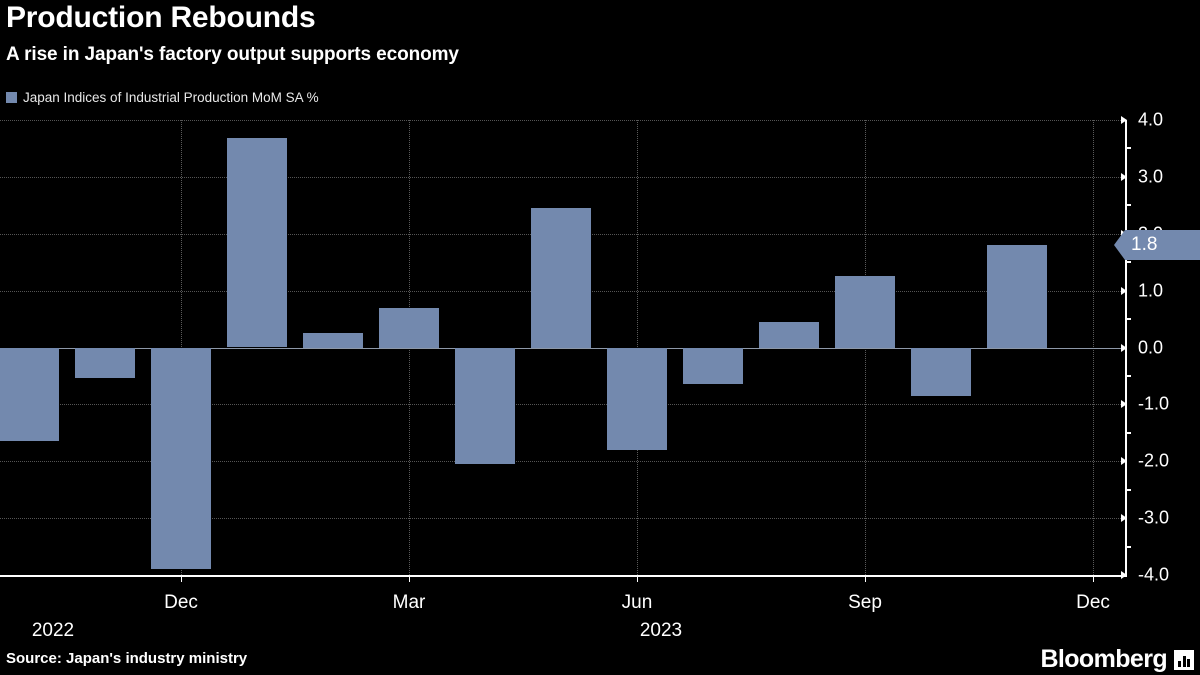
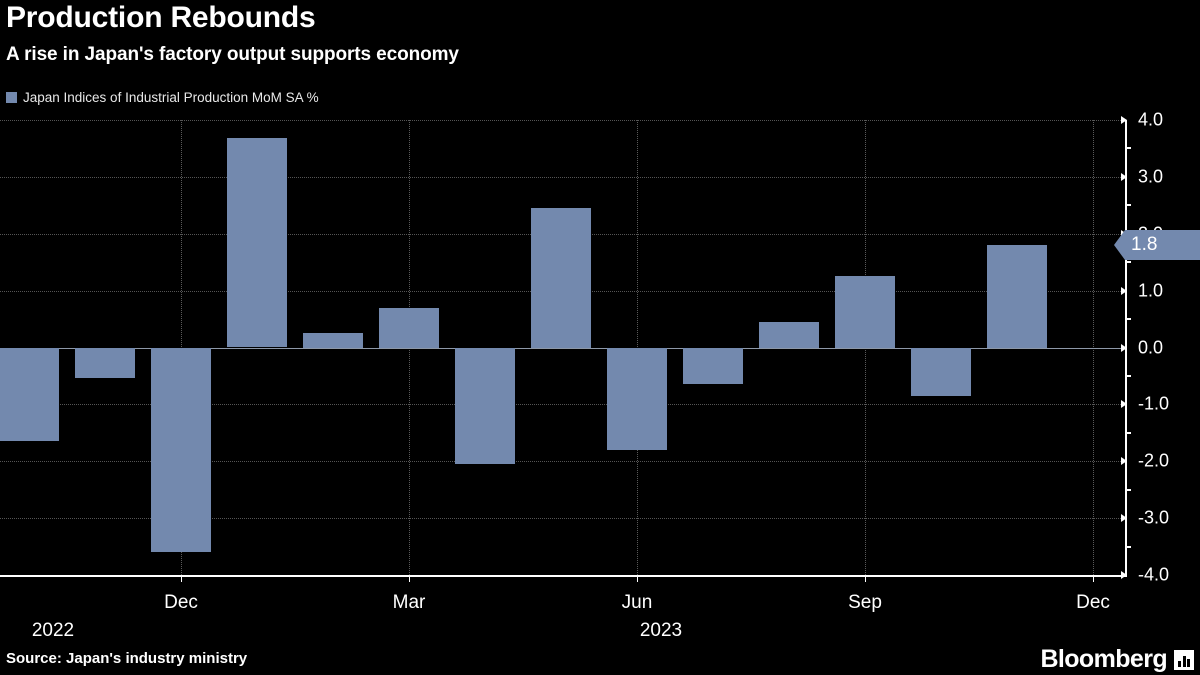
Dec 2022: -3.9 -> -3.6
